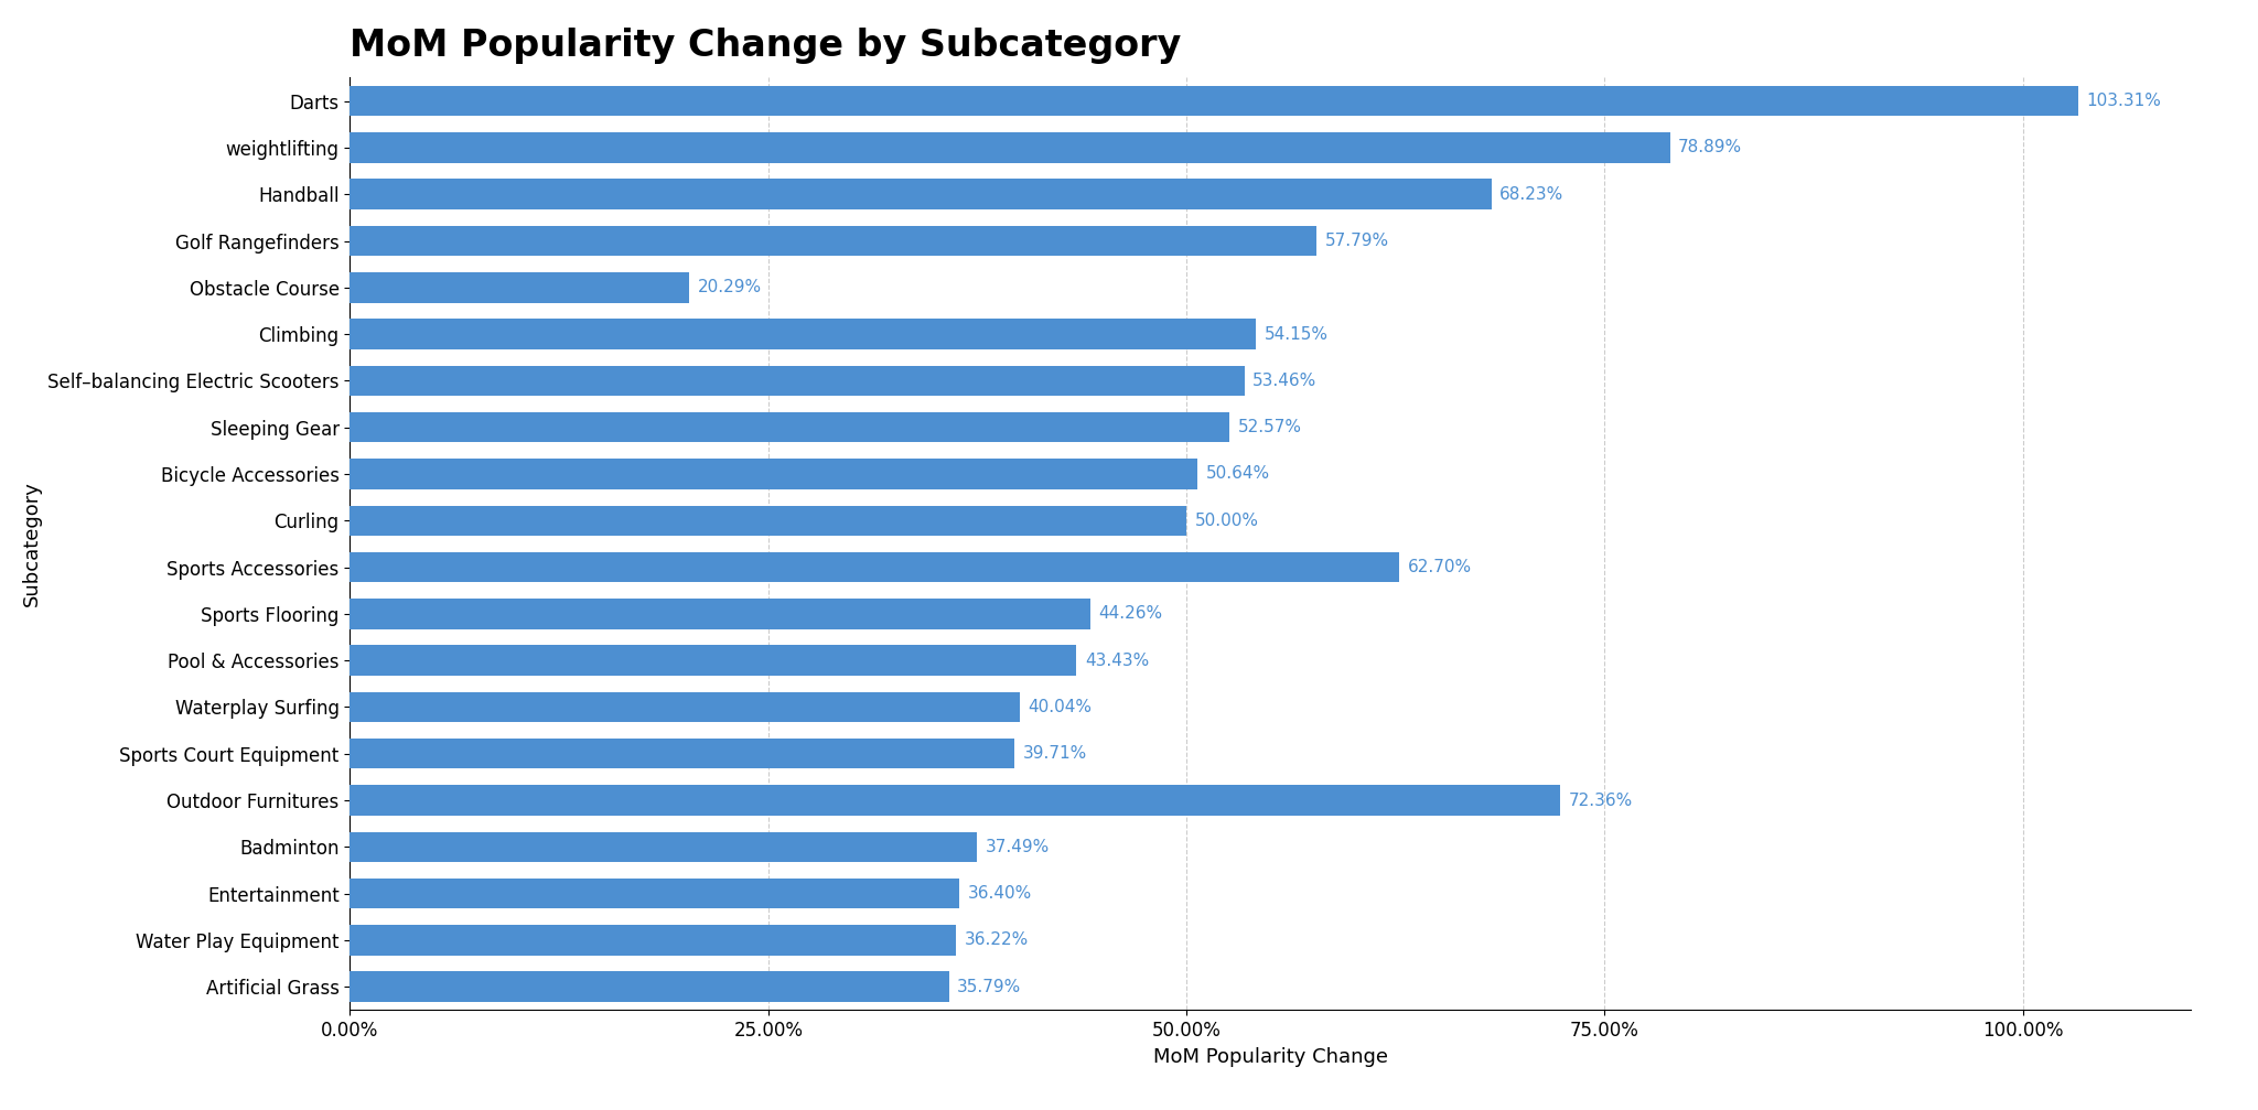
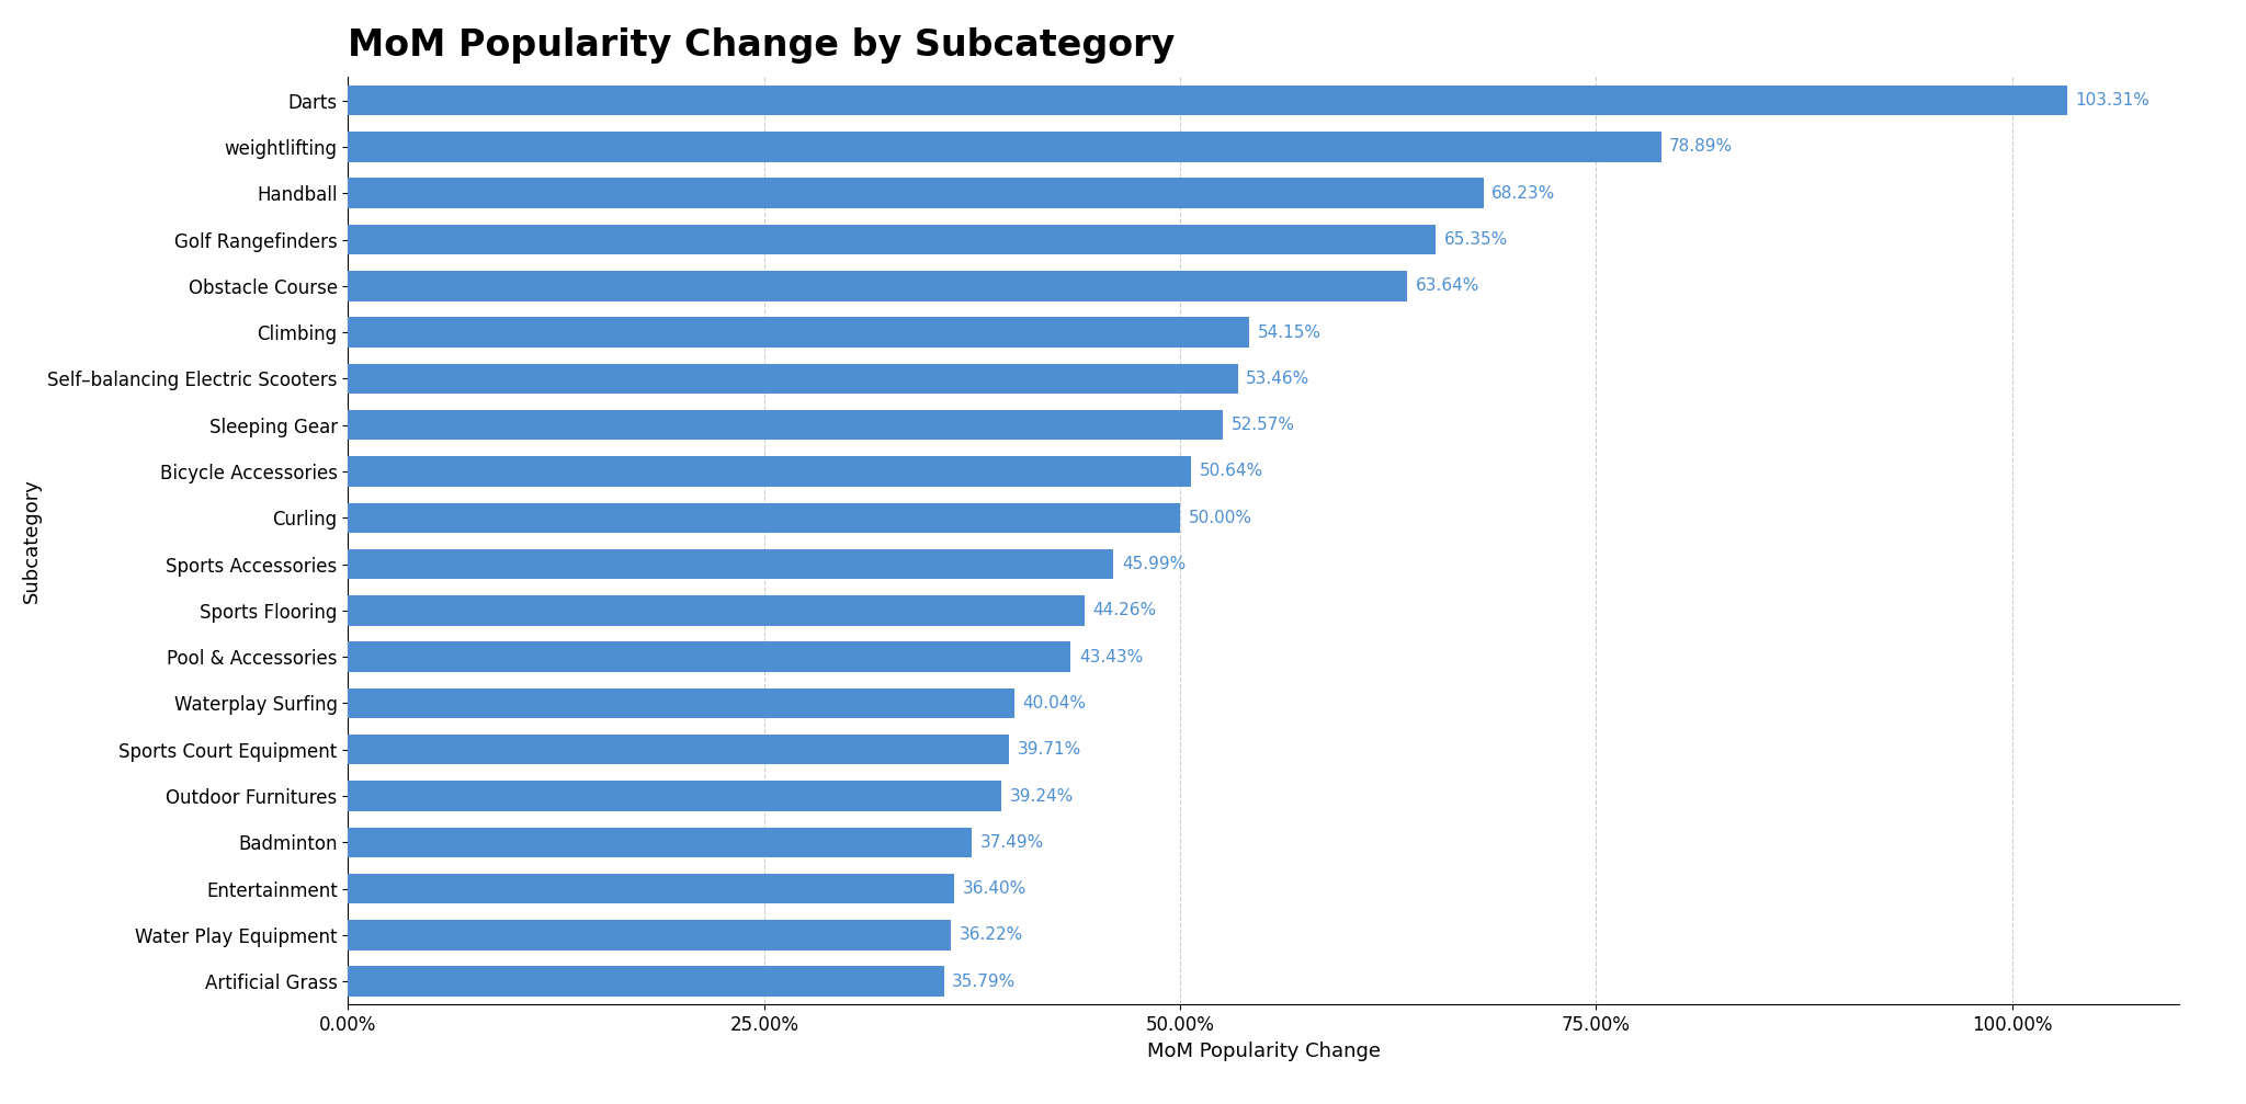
Golf Rangefinders: 57.79% -> 65.35%
Obstacle Course: 20.29% -> 63.64%
Sports Accessories: 62.70% -> 45.99%
Outdoor Furnitures: 72.36% -> 39.24%
